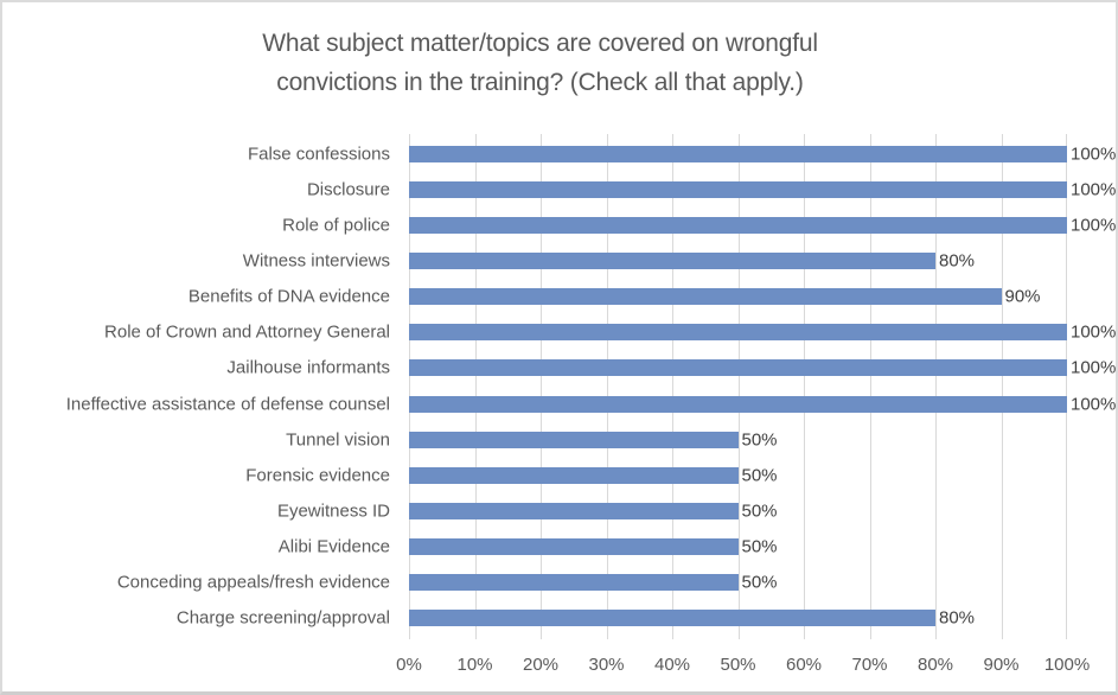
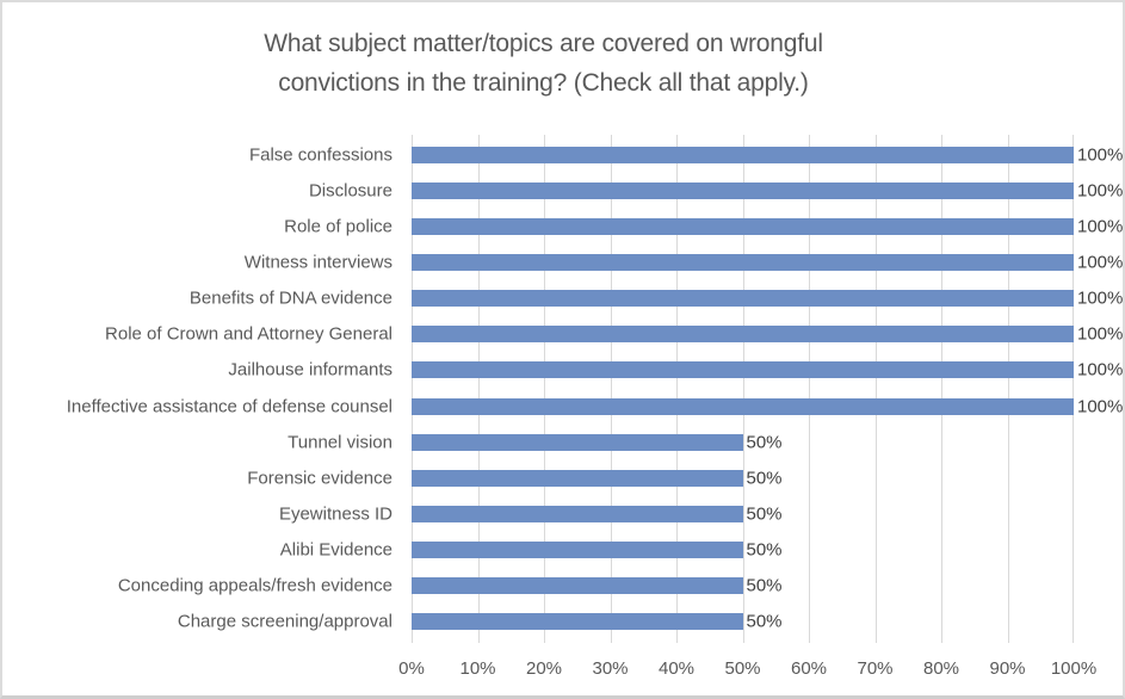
Witness interviews: 80% -> 100%
Benefits of DNA evidence: 90% -> 100%
Charge screening/approval: 80% -> 50%
